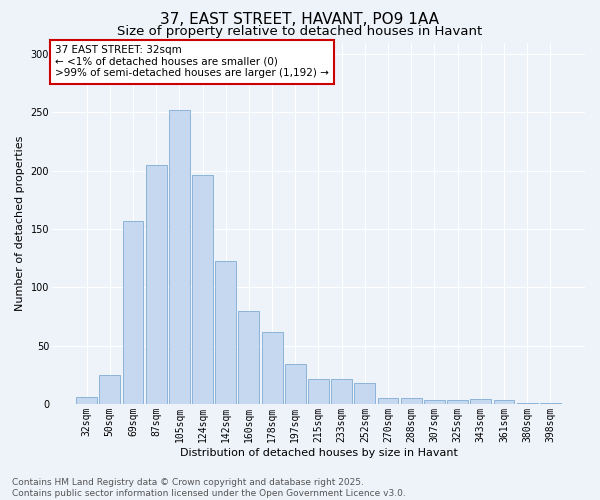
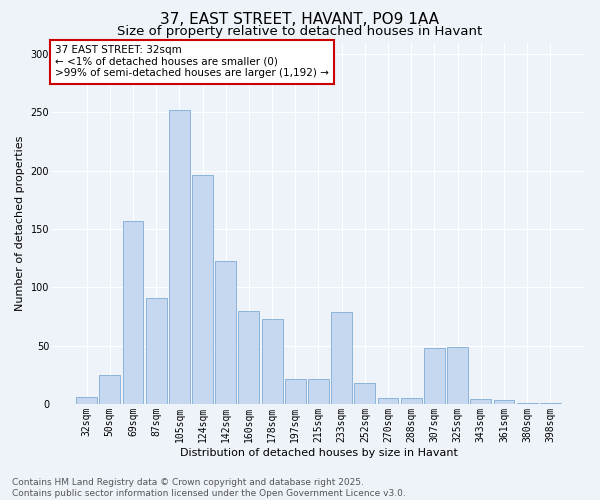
87sqm: 205 -> 91
178sqm: 62 -> 73
197sqm: 34 -> 21
233sqm: 21 -> 79
307sqm: 3 -> 48
325sqm: 3 -> 49
